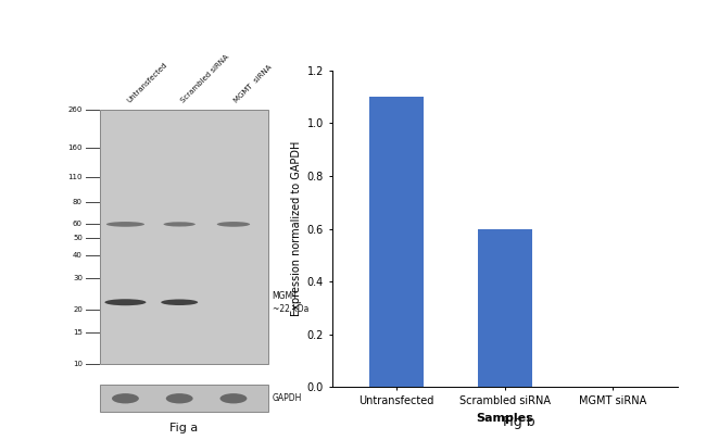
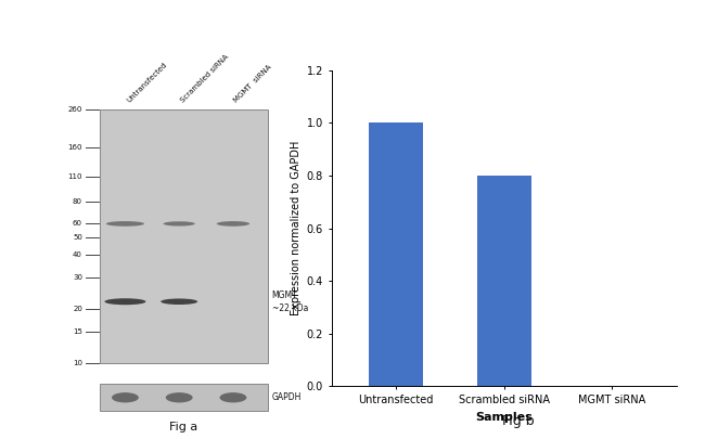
Untransfected: 1.1 -> 1.0
Scrambled siRNA: 0.6 -> 0.8
